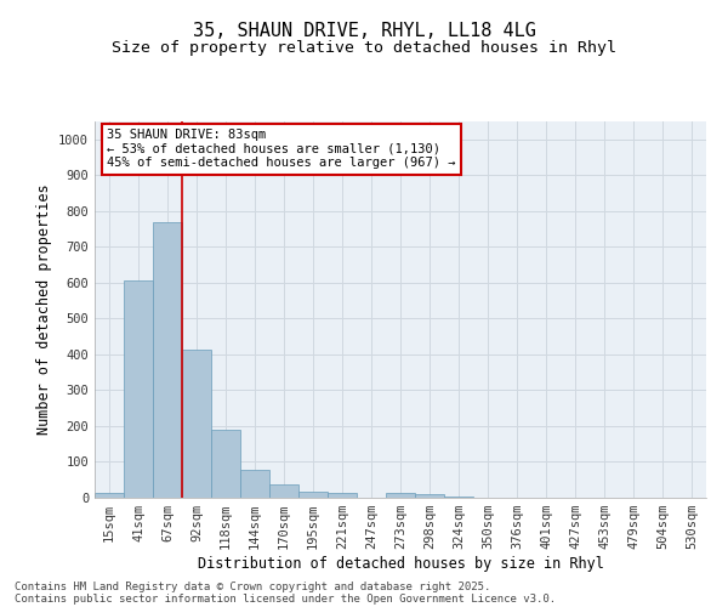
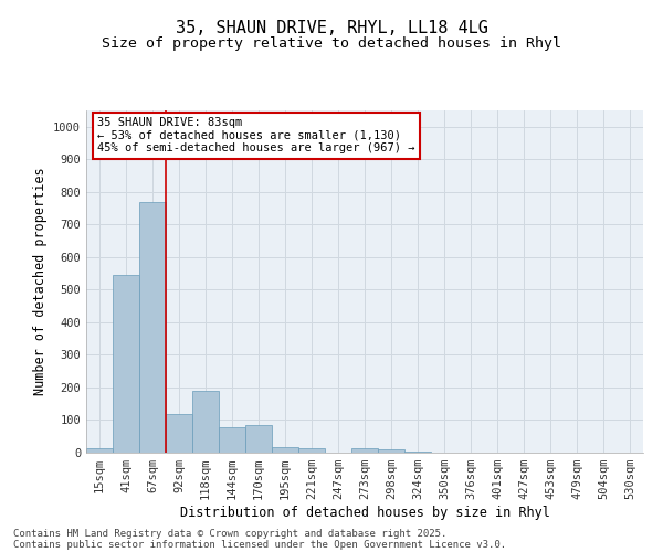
41sqm: 605 -> 545
92sqm: 413 -> 120
170sqm: 37 -> 85
